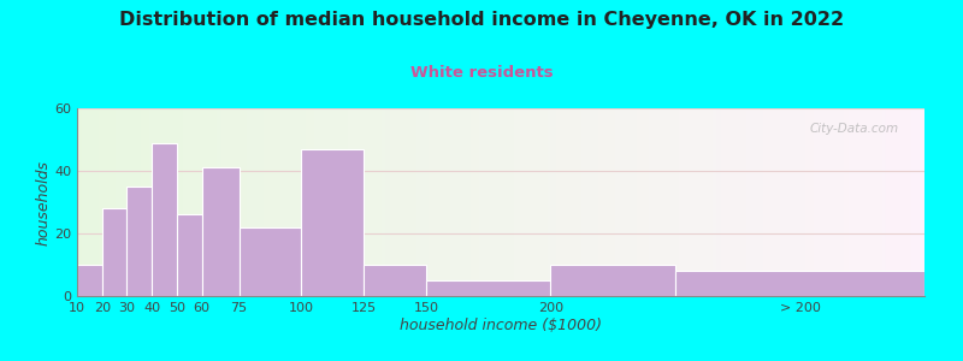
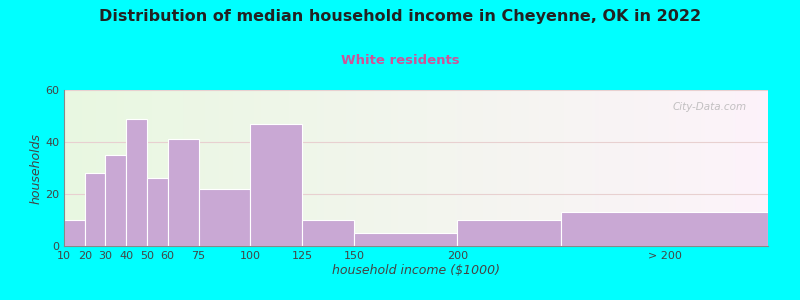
> 200: 8 -> 13
